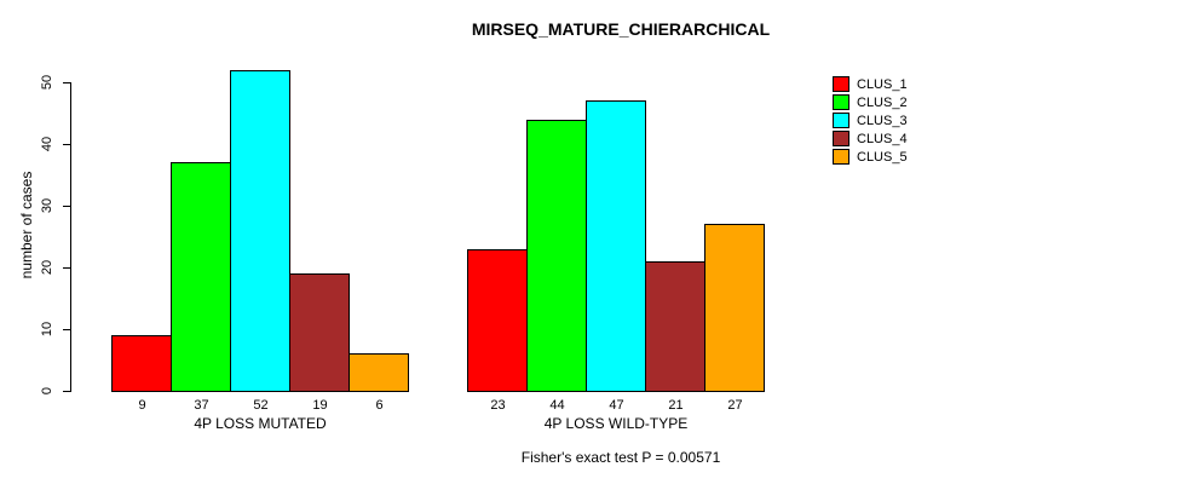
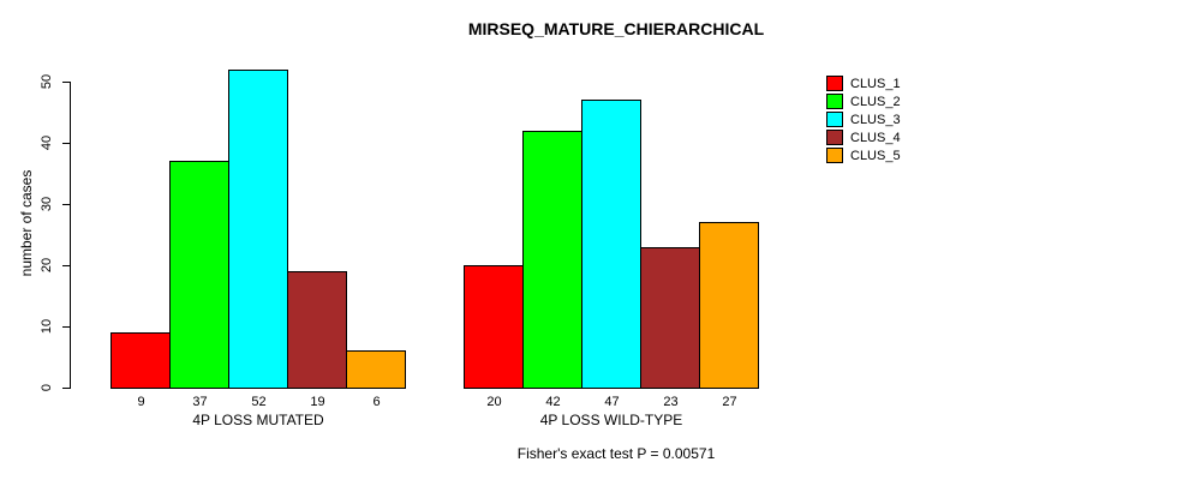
CLUS_1/4P LOSS WILD-TYPE: 23 -> 20
CLUS_2/4P LOSS WILD-TYPE: 44 -> 42
CLUS_4/4P LOSS WILD-TYPE: 21 -> 23
